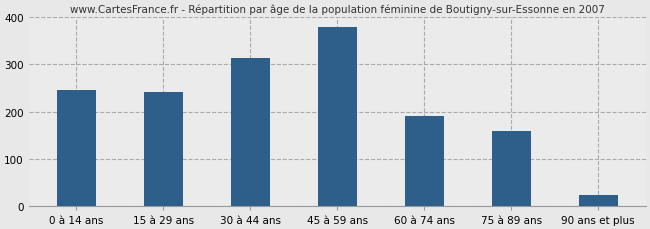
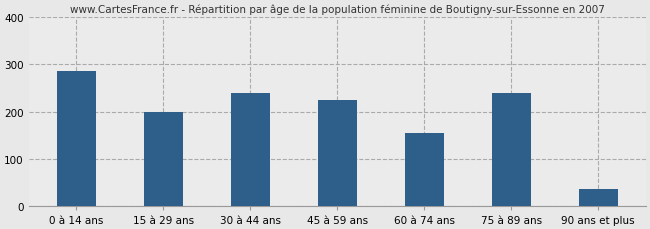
0 à 14 ans: 245 -> 285
15 à 29 ans: 241 -> 200
30 à 44 ans: 313 -> 240
45 à 59 ans: 379 -> 225
60 à 74 ans: 190 -> 155
75 à 89 ans: 159 -> 240
90 ans et plus: 22 -> 35
